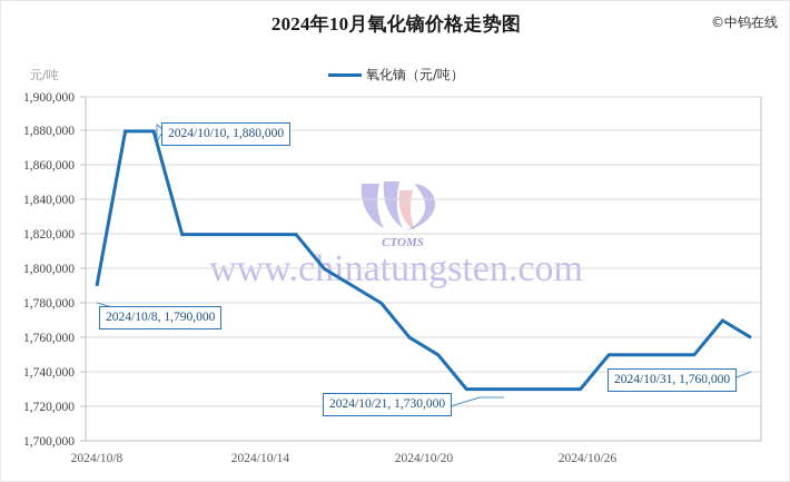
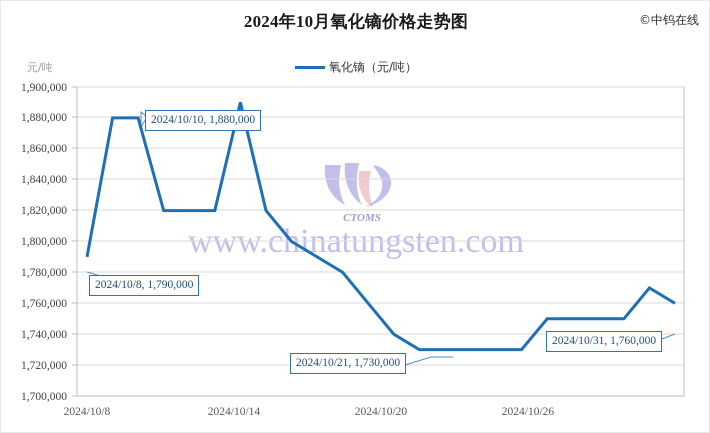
2024/10/14: 1820000 -> 1890000
2024/10/20: 1750000 -> 1740000
